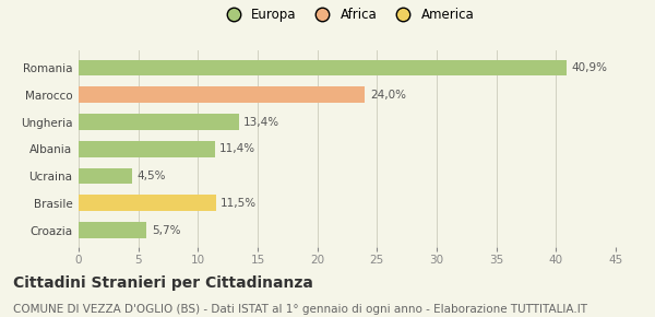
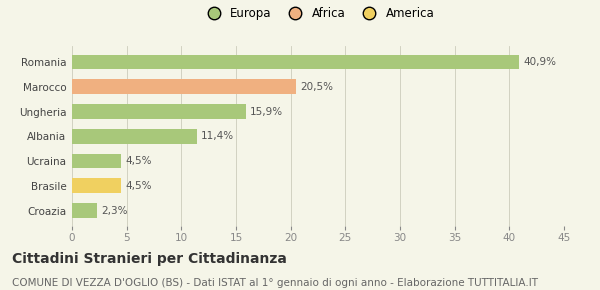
Marocco: 24,0% -> 20,5%
Ungheria: 13,4% -> 15,9%
Brasile: 11,5% -> 4,5%
Croazia: 5,7% -> 2,3%
